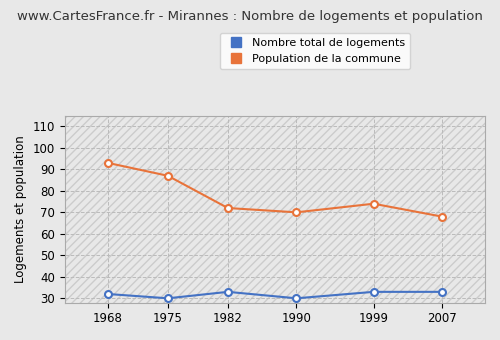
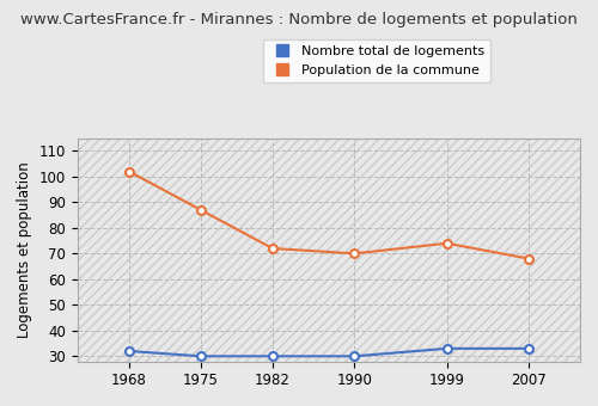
Population de la commune/1968: 93 -> 102
Nombre total de logements/1982: 33 -> 30
